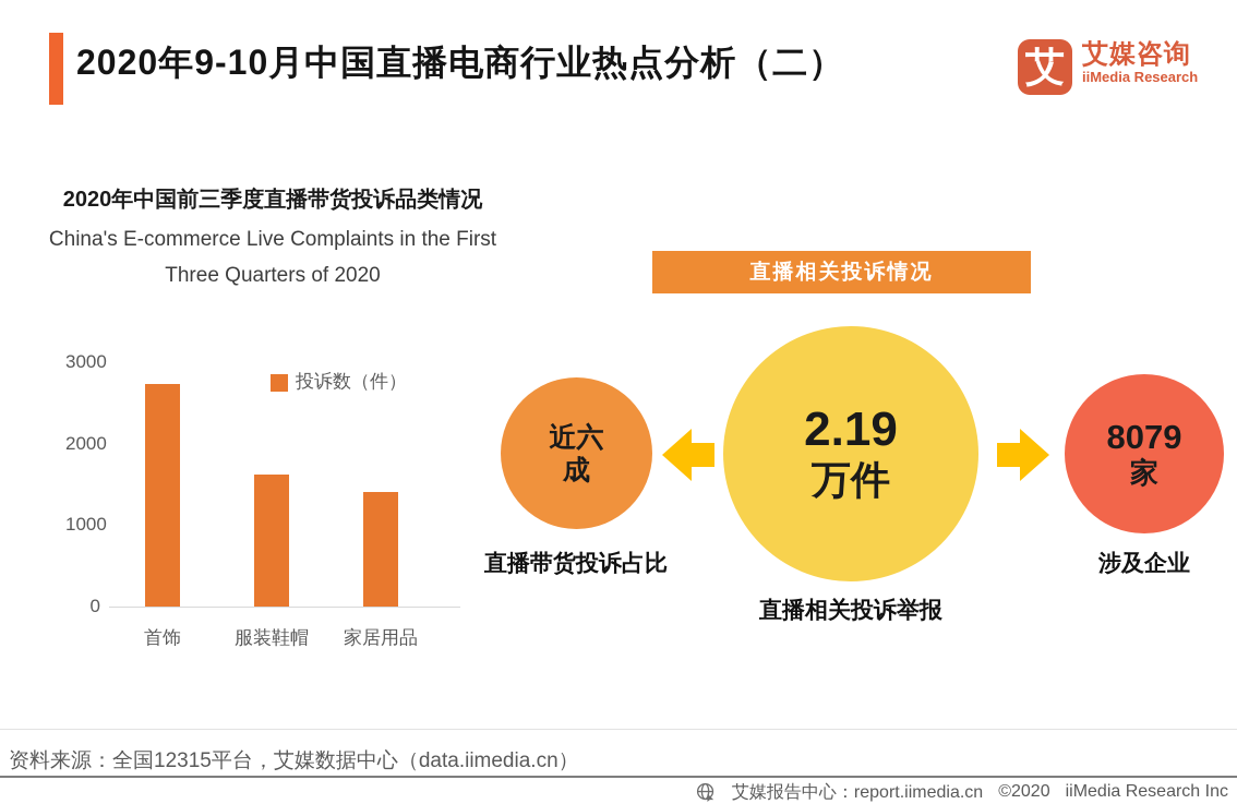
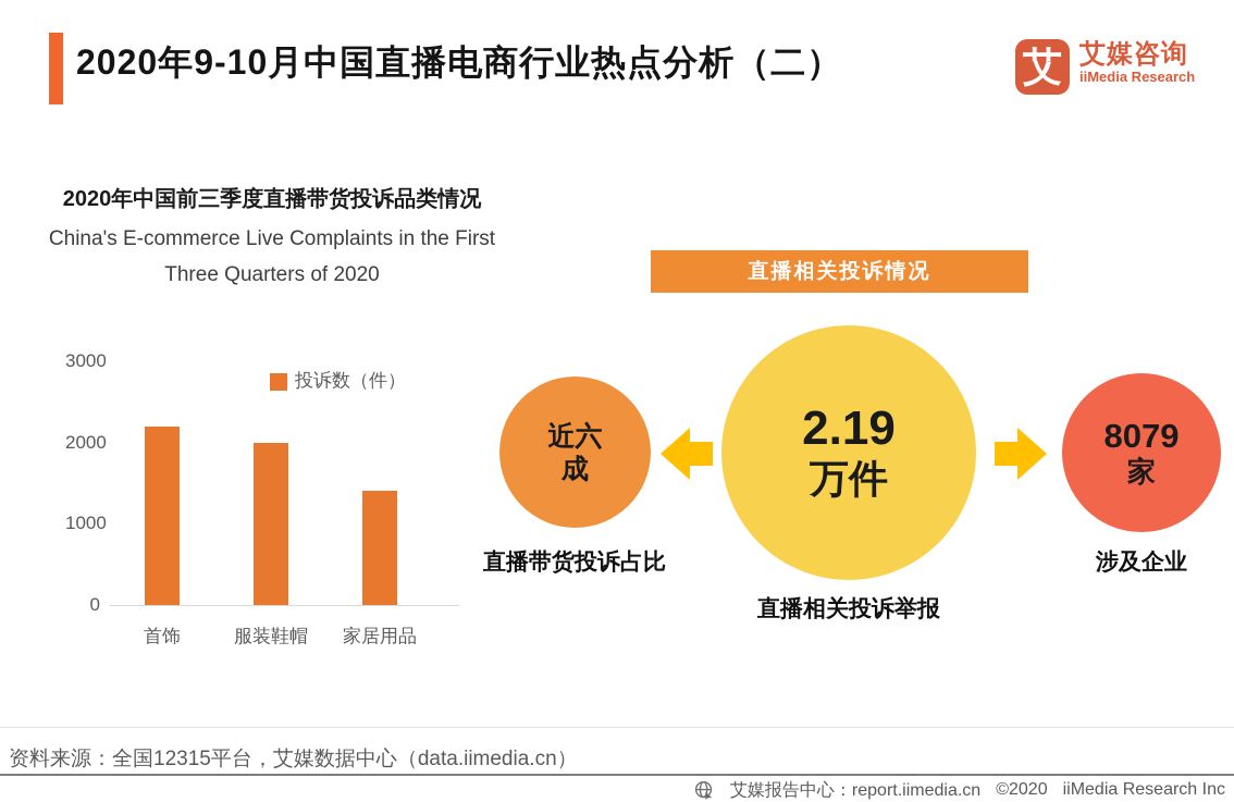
首饰: 2700 -> 2200
服装鞋帽: 1600 -> 2000
